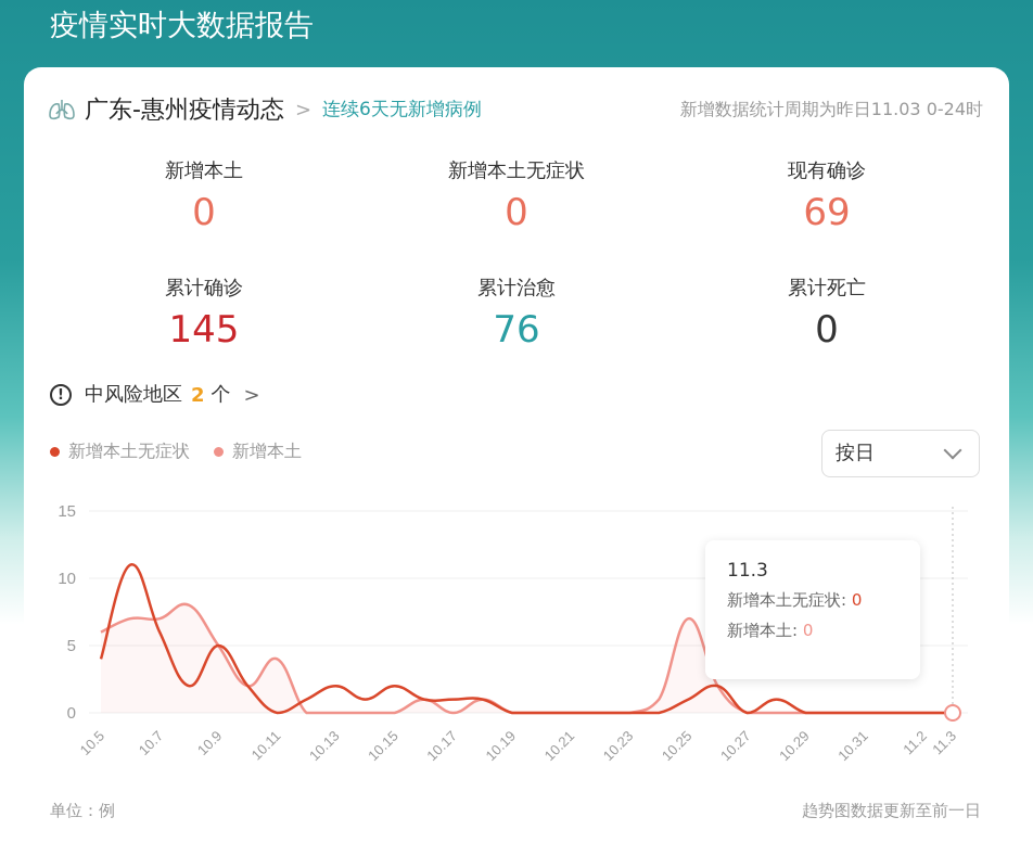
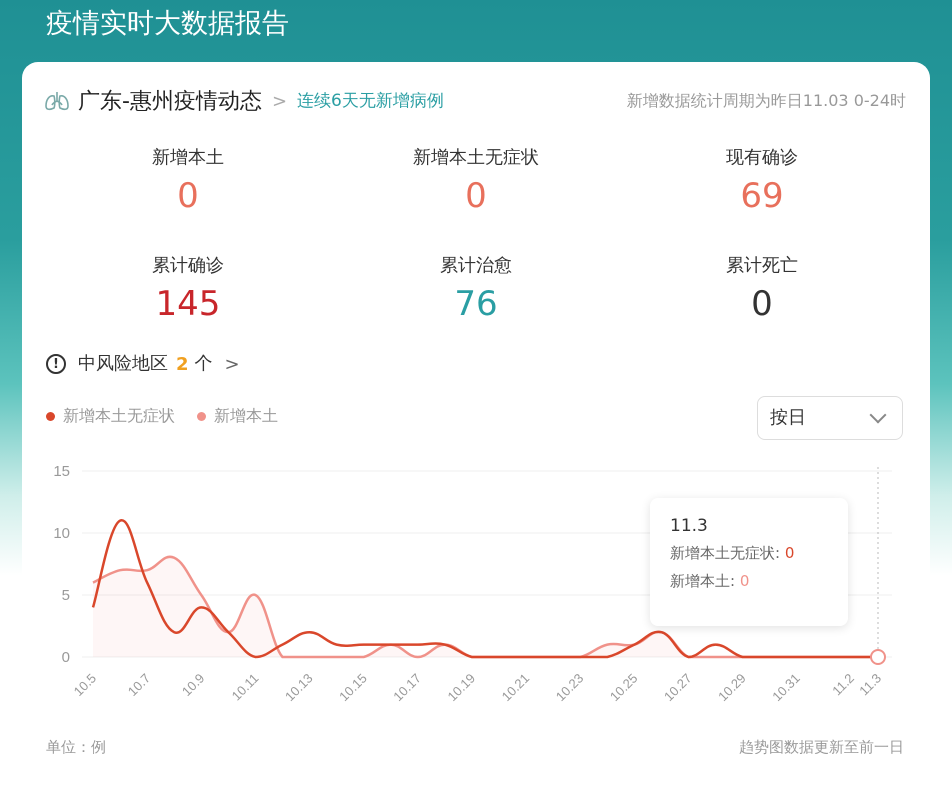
新增本土无症状/10.9: 5 -> 4
新增本土/10.11: 4 -> 5
新增本土无症状/10.15: 2 -> 1
新增本土/10.25: 7 -> 1
